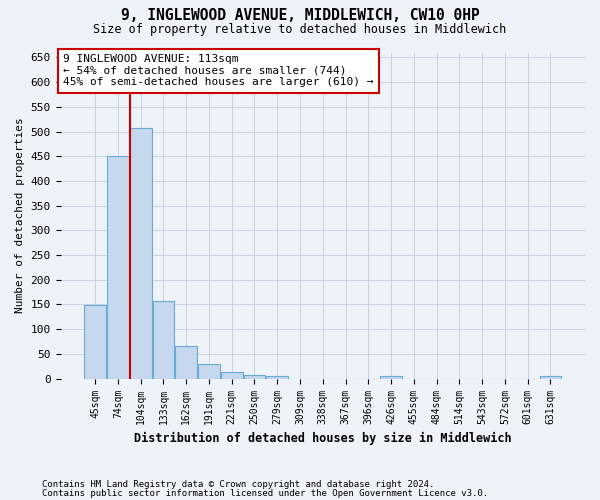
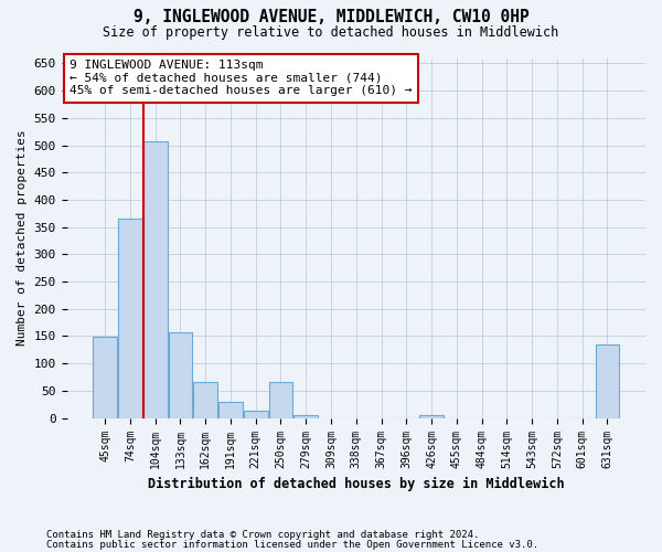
74sqm: 450 -> 365
250sqm: 8 -> 65
631sqm: 6 -> 135
